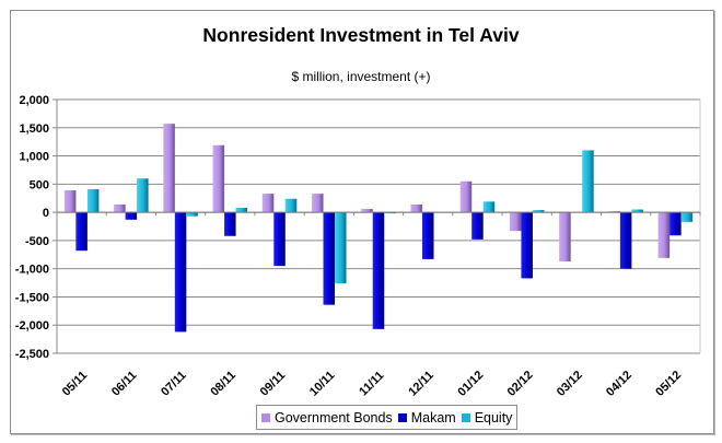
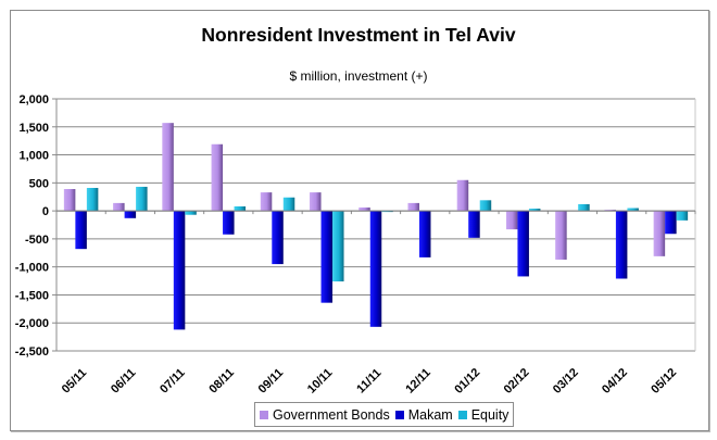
Equity/06/11: 600 -> 400
Equity/03/12: 1100 -> 100
Makam/04/12: -1000 -> -1200
